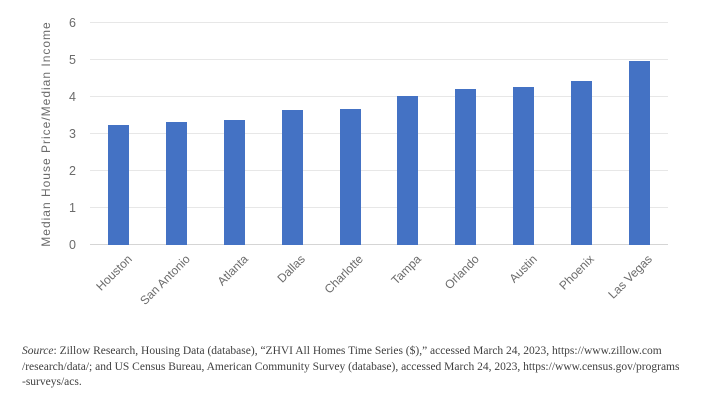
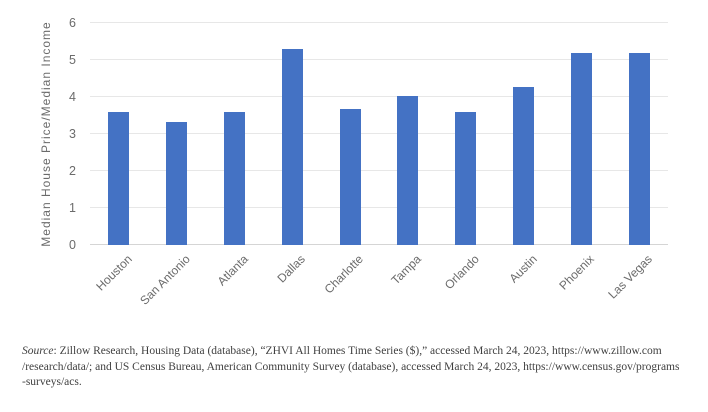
Houston: 3.2 -> 3.6
Atlanta: 3.4 -> 3.6
Dallas: 3.6 -> 5.3
Orlando: 4.2 -> 3.6
Phoenix: 4.4 -> 5.2
Las Vegas: 5.0 -> 5.2
